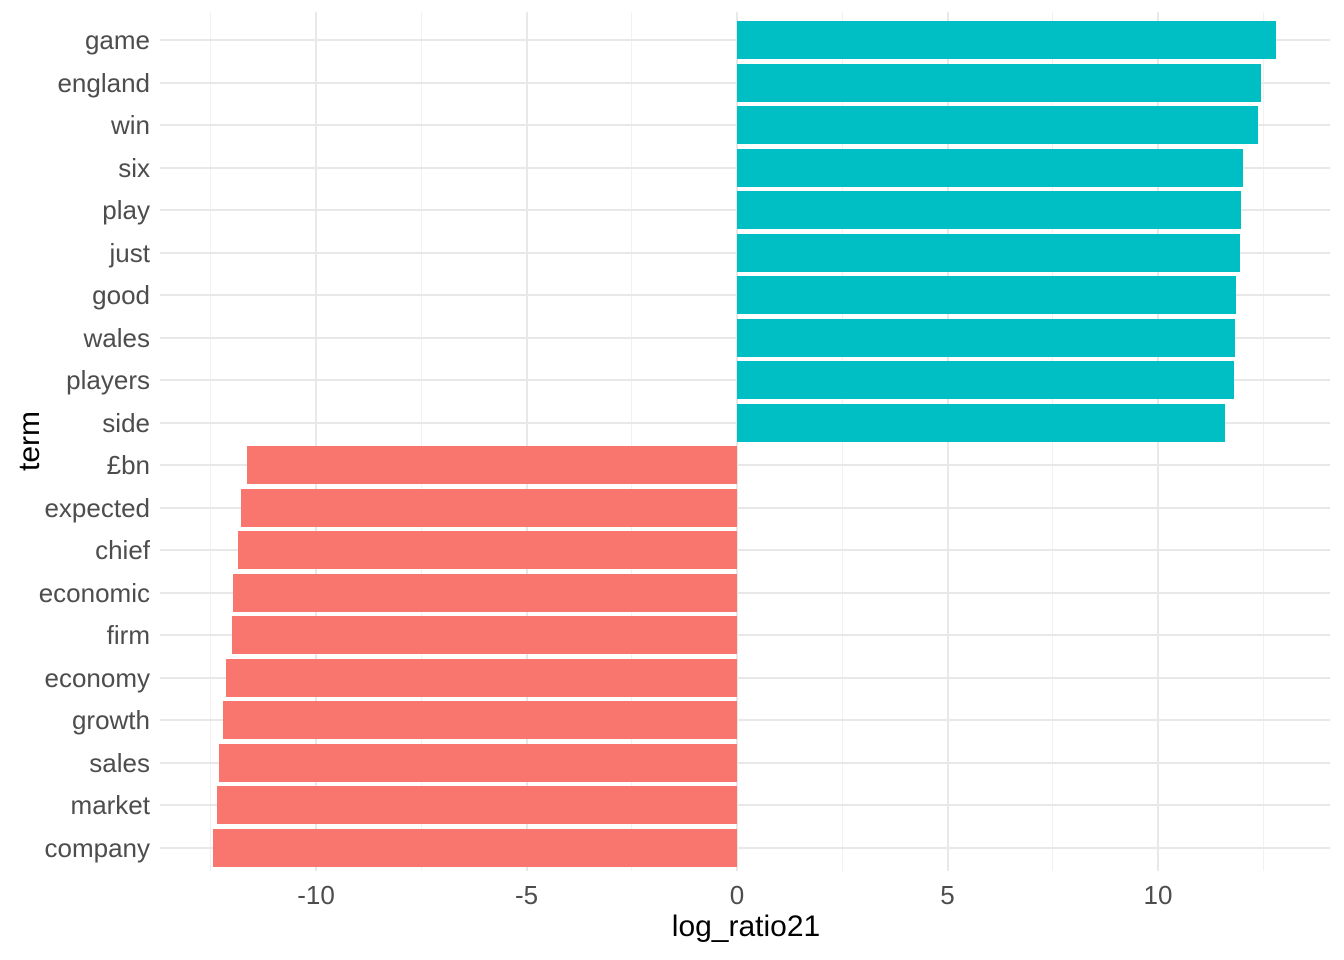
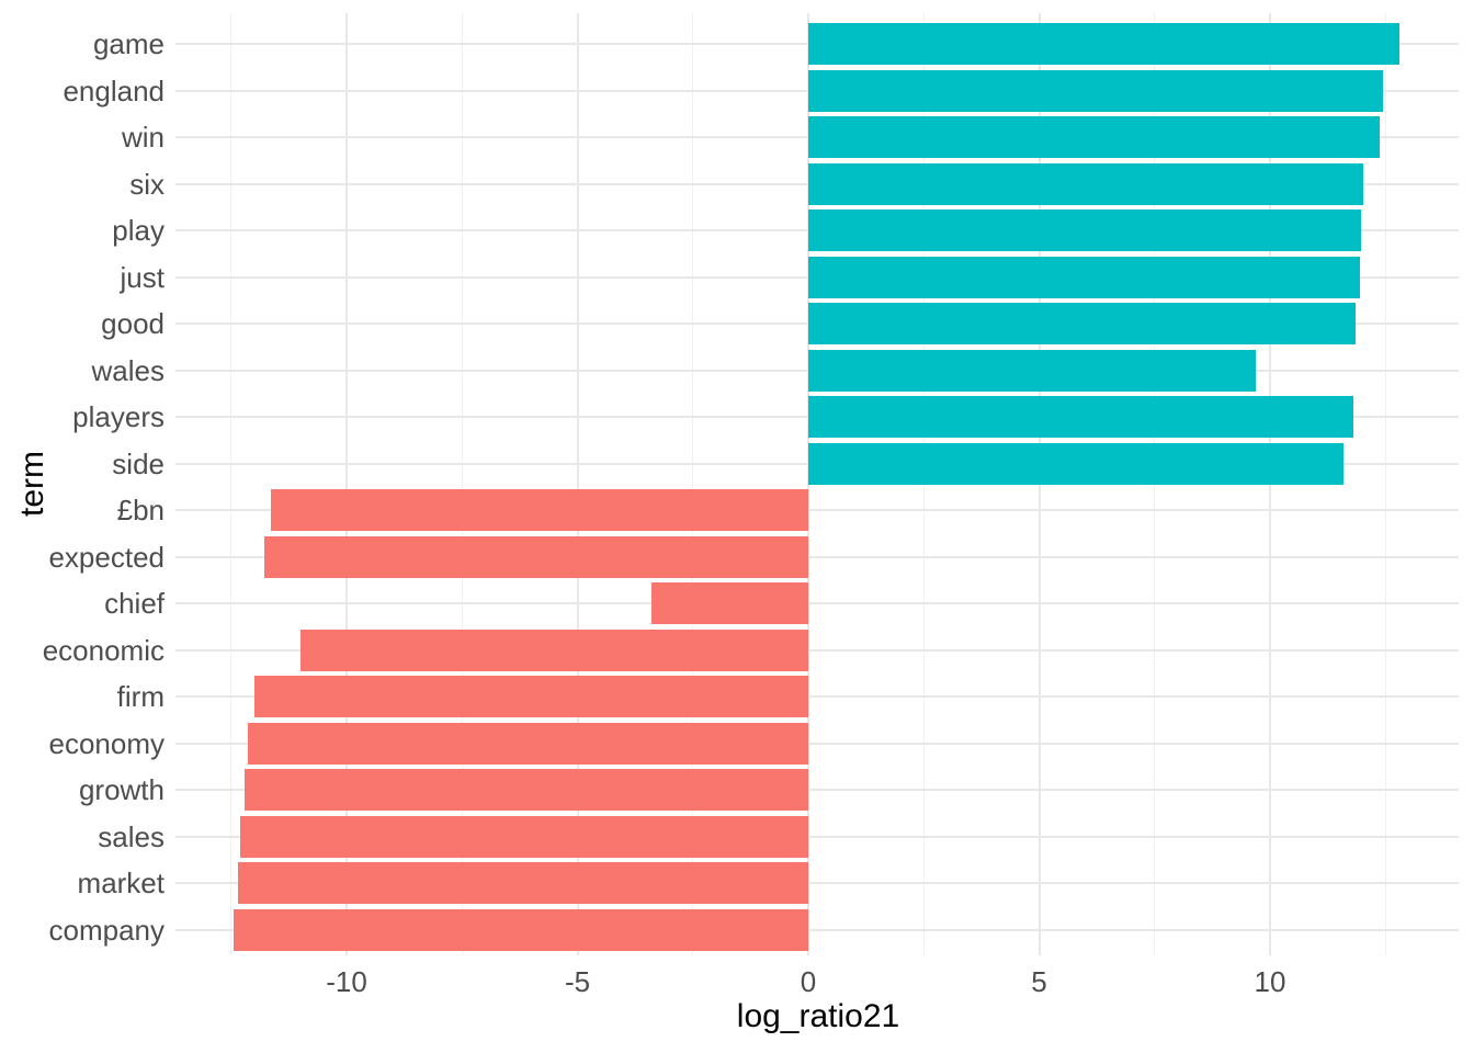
wales: 11.8 -> 9.7
chief: -11.8 -> -3.4
economic: -12.0 -> -11.0
